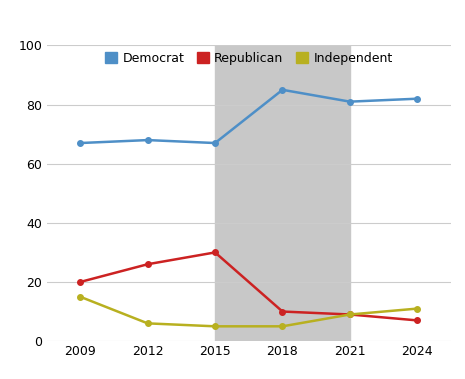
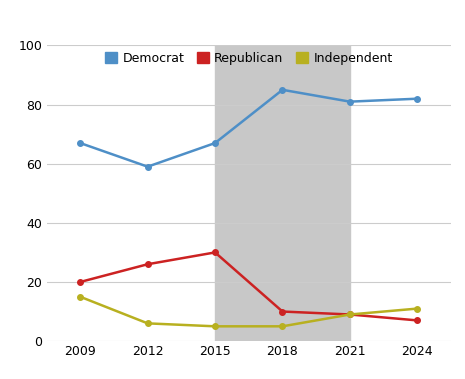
Democrat/2012: 68 -> 59
